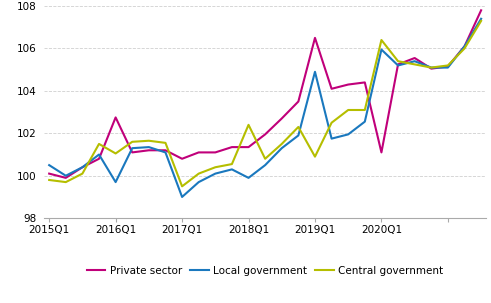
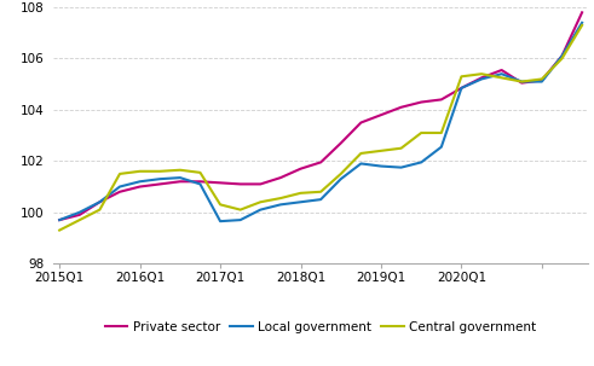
Private sector/2015Q1: 100.10 -> 99.70
Local government/2015Q1: 100.50 -> 99.70
Central government/2015Q1: 99.80 -> 99.30
Private sector/2016Q1: 102.75 -> 101.00
Local government/2016Q1: 99.70 -> 101.20
Central government/2016Q1: 101.05 -> 101.60
Private sector/2017Q1: 100.80 -> 101.15
Local government/2017Q1: 99.00 -> 99.65
Central government/2017Q1: 99.50 -> 100.30
Private sector/2018Q1: 101.35 -> 101.70
Local government/2018Q1: 99.90 -> 100.40
Central government/2018Q1: 102.40 -> 100.75
Private sector/2019Q1: 106.50 -> 103.80
Local government/2019Q1: 104.90 -> 101.80
Central government/2019Q1: 100.90 -> 102.40
Private sector/2020Q1: 101.10 -> 104.85
Local government/2020Q1: 105.95 -> 104.85
Central government/2020Q1: 106.40 -> 105.30
